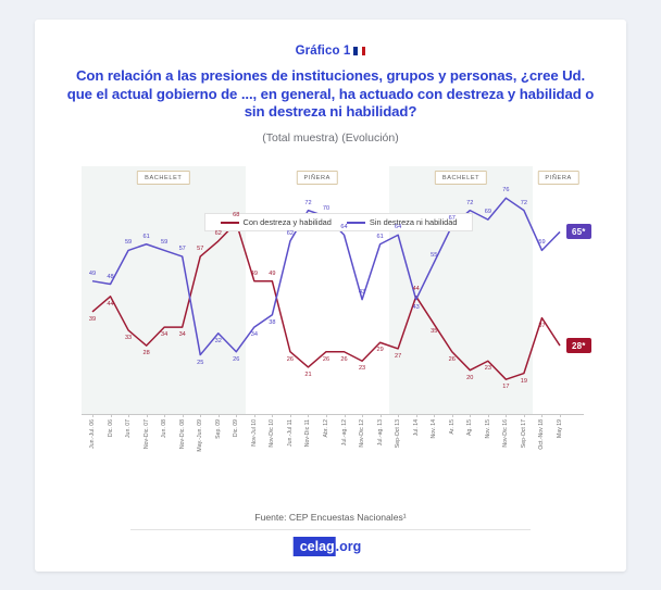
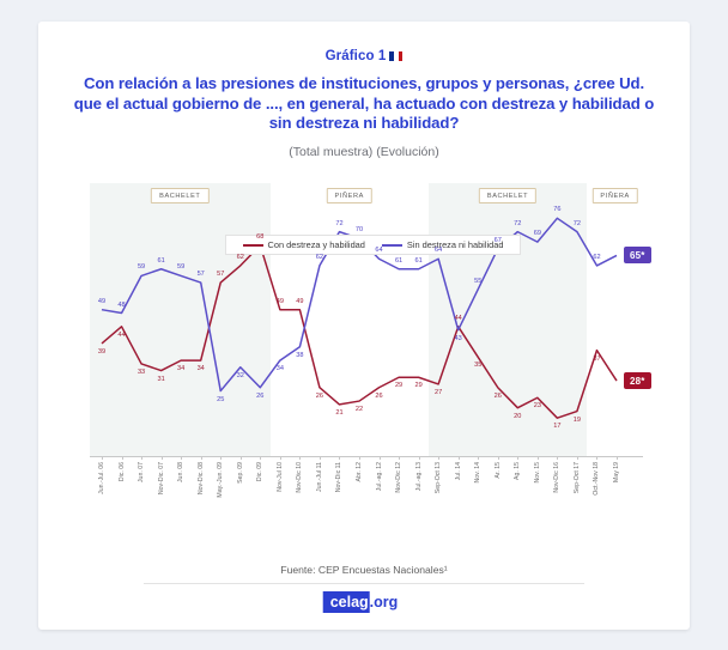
Con destreza y habilidad/Nov-Dic. 07: 28 -> 31
Con destreza y habilidad/Abr. 12: 26 -> 22
Con destreza y habilidad/Nov-Dic 12: 23 -> 29
Sin destreza ni habilidad/Nov-Dic 12: 43 -> 61
Sin destreza ni habilidad/Oct.-Nov 18: 59 -> 62
